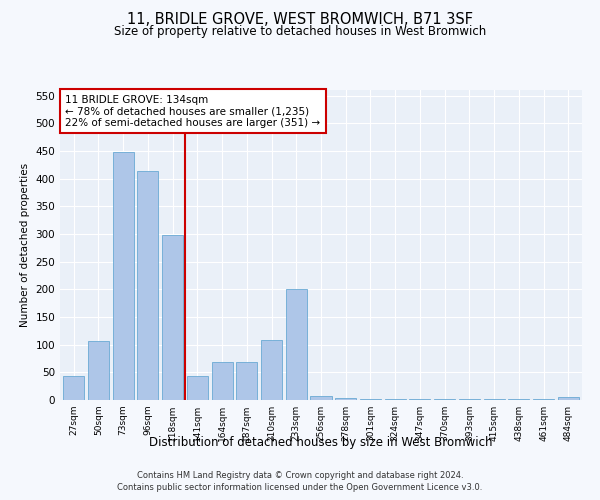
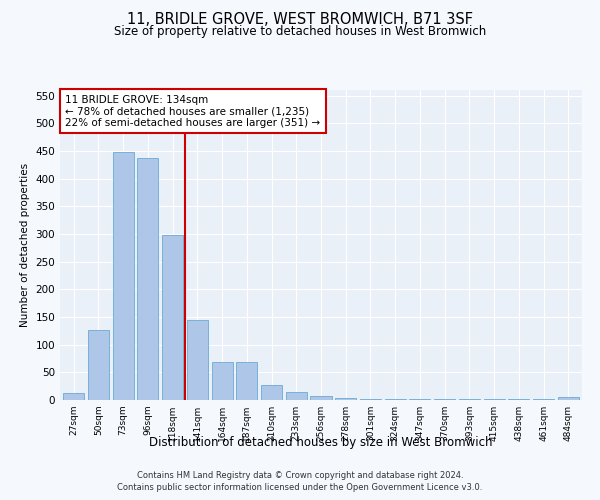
27sqm: 44 -> 13
50sqm: 106 -> 127
96sqm: 414 -> 438
141sqm: 44 -> 145
210sqm: 108 -> 27
233sqm: 200 -> 15
